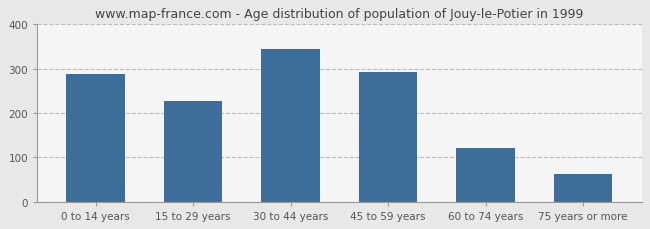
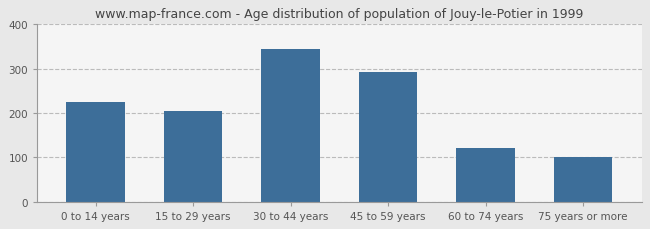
0 to 14 years: 288 -> 225
15 to 29 years: 228 -> 205
75 years or more: 62 -> 100
